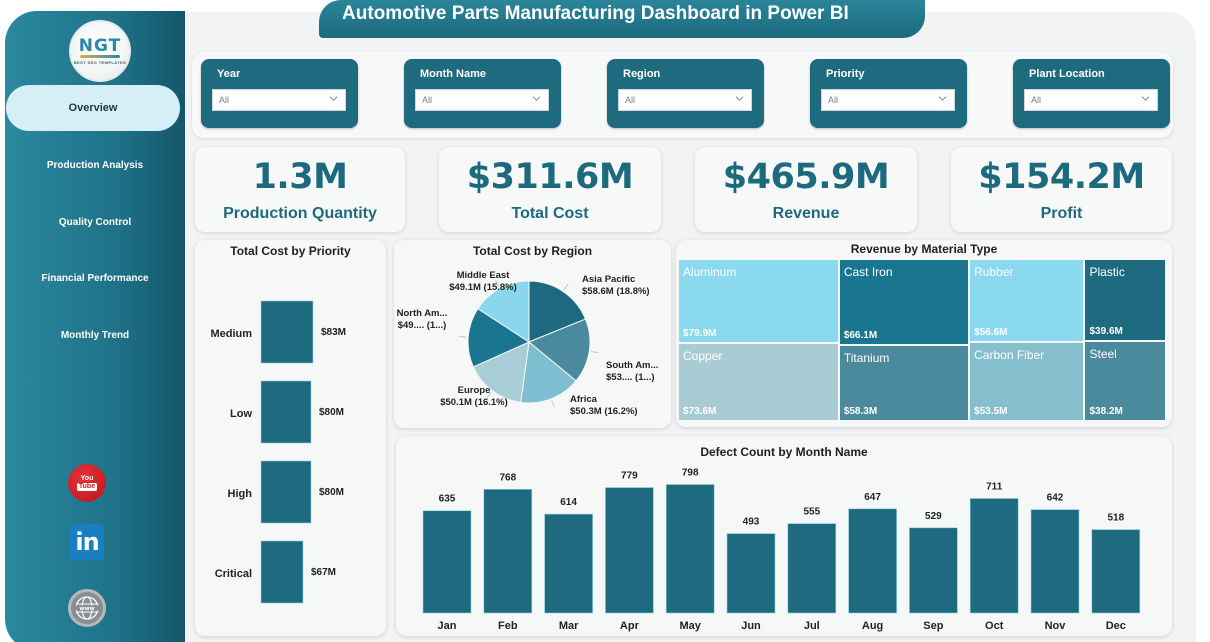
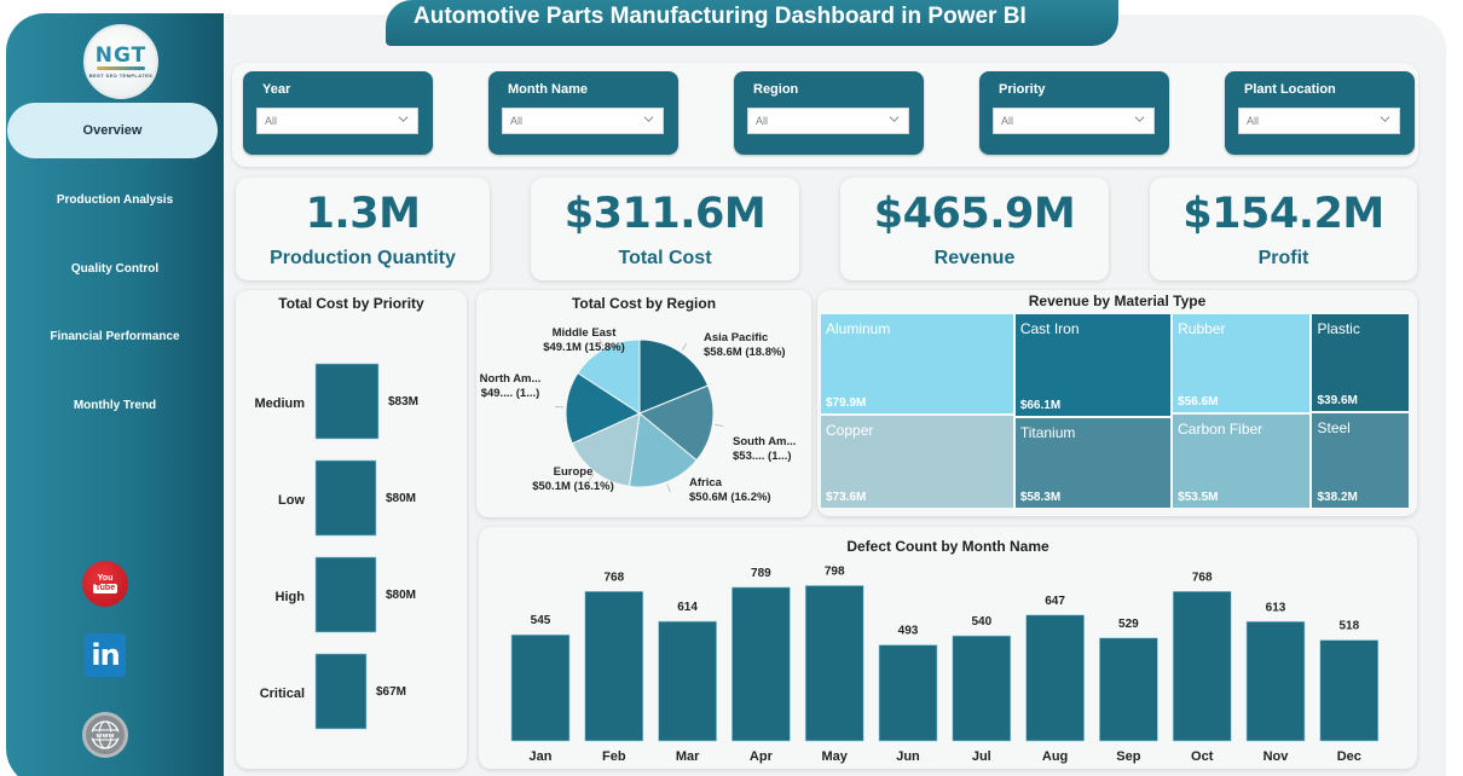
Total Cost by Region/Africa: $50.3M -> $50.6M
Defect Count by Month Name/Jan: 635 -> 545
Defect Count by Month Name/Apr: 779 -> 789
Defect Count by Month Name/Jul: 555 -> 540
Defect Count by Month Name/Oct: 711 -> 768
Defect Count by Month Name/Nov: 642 -> 613
